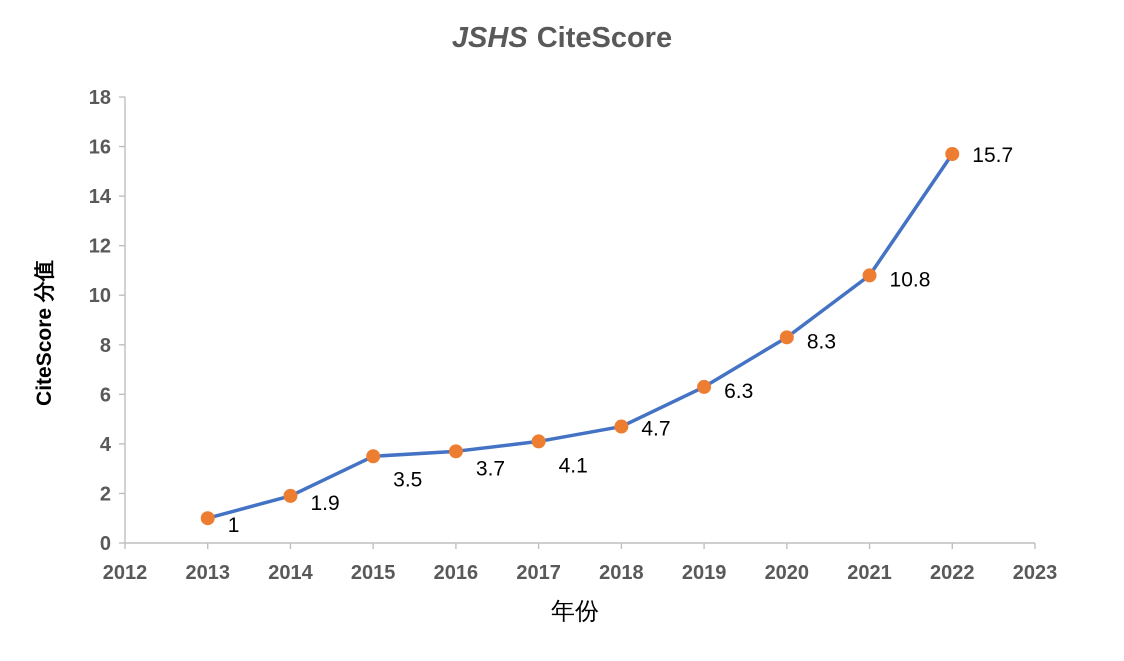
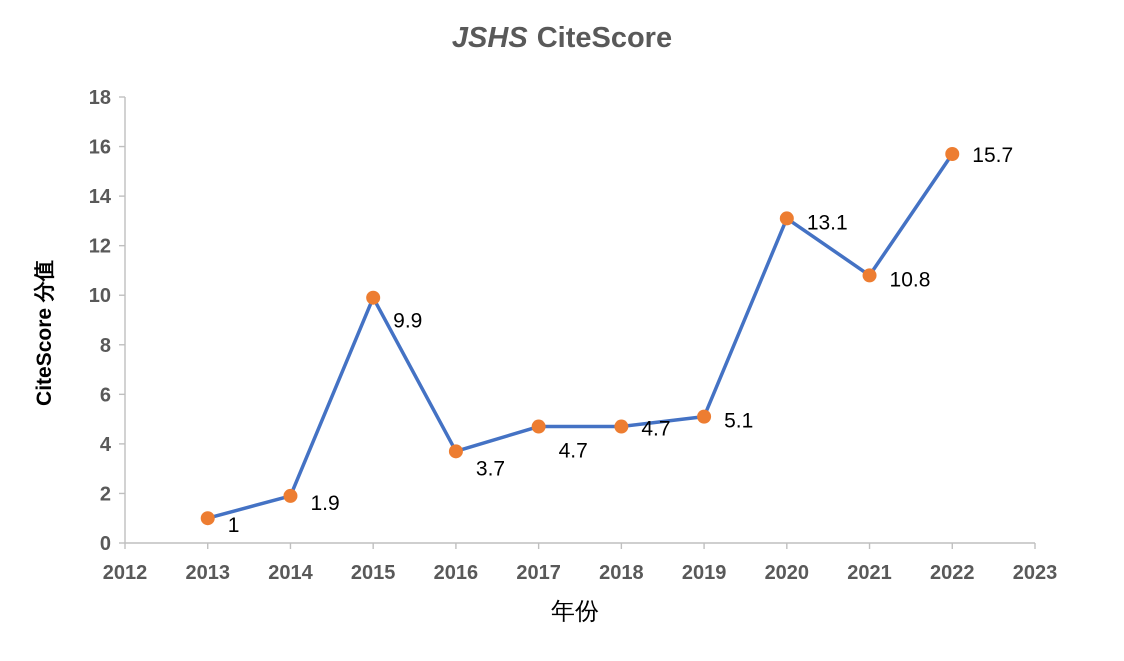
2015: 3.5 -> 9.9
2017: 4.1 -> 4.7
2019: 6.3 -> 5.1
2020: 8.3 -> 13.1
